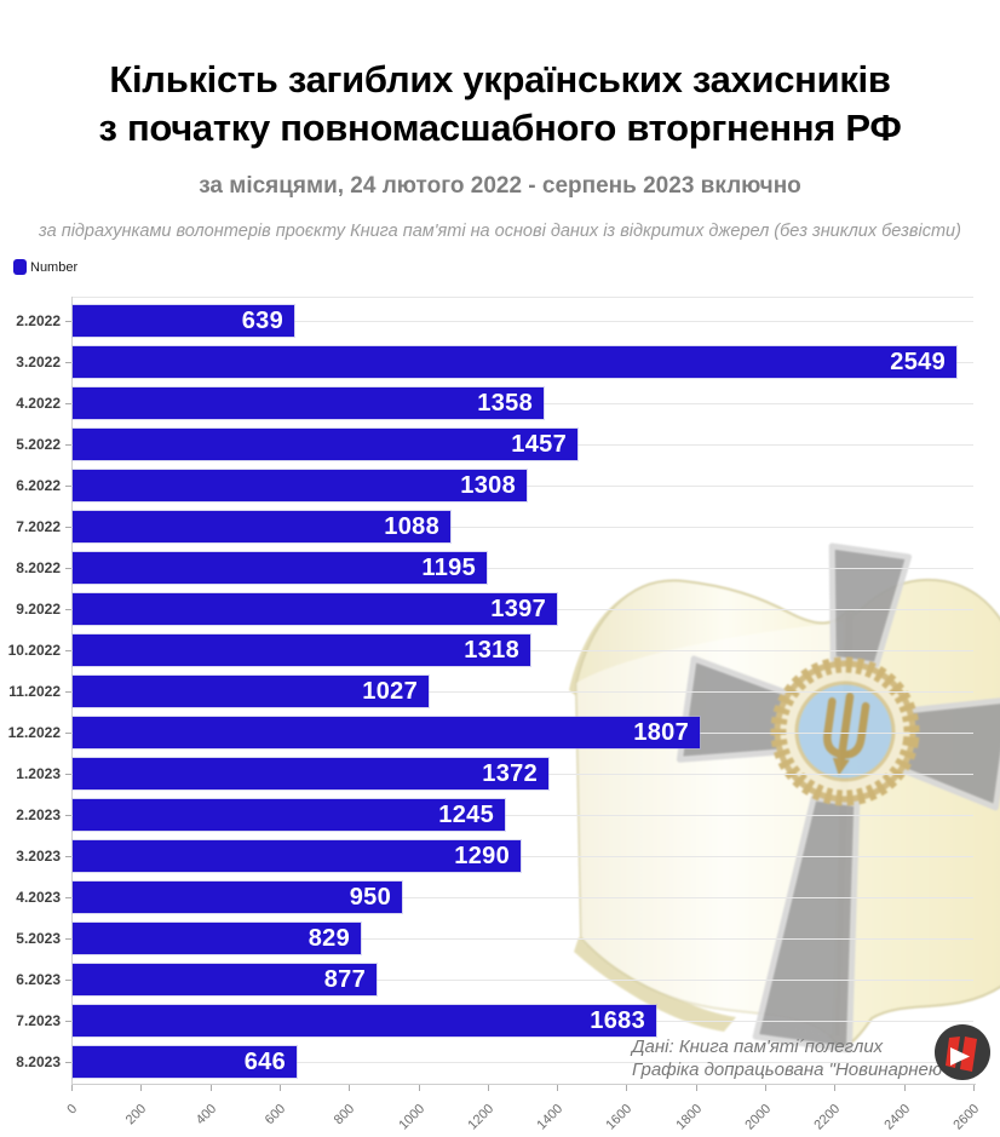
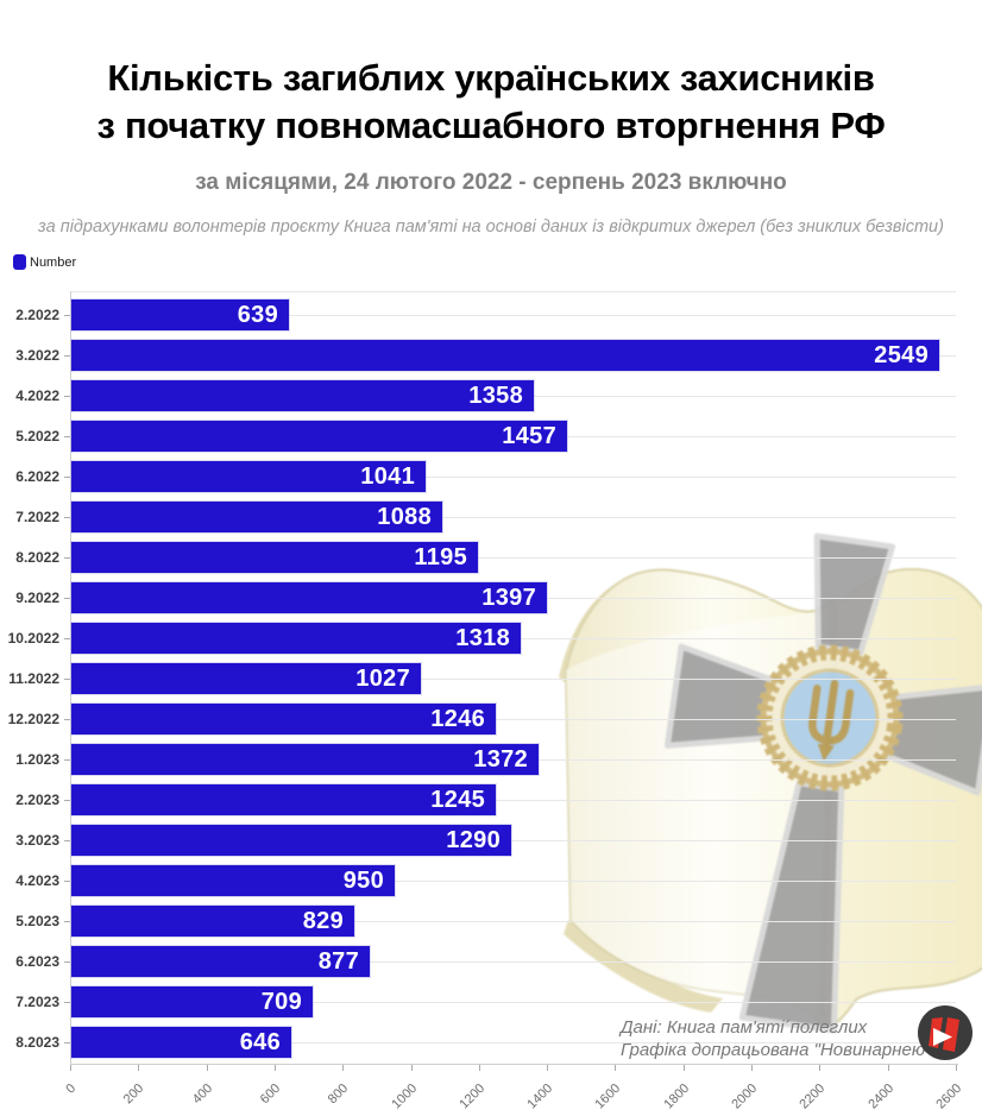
6.2022: 1308 -> 1041
12.2022: 1807 -> 1246
7.2023: 1683 -> 709
